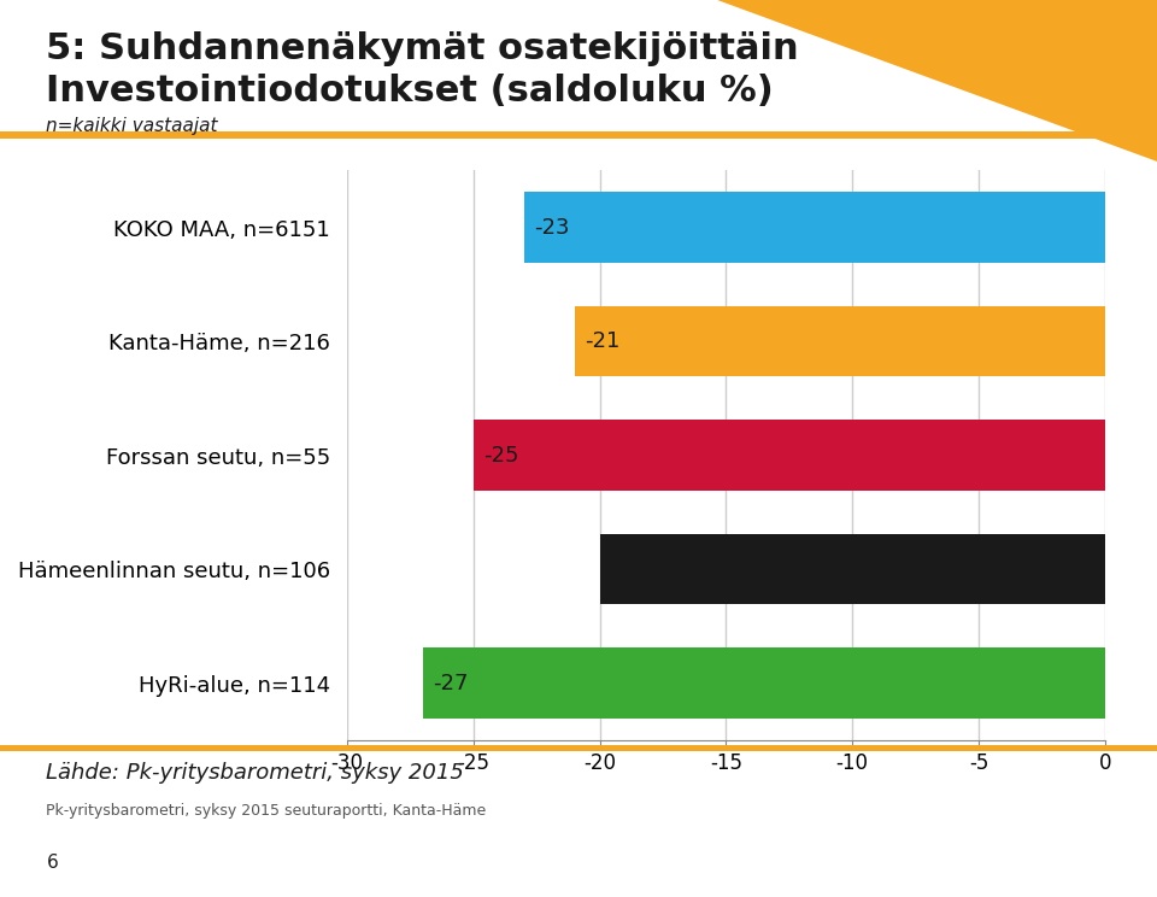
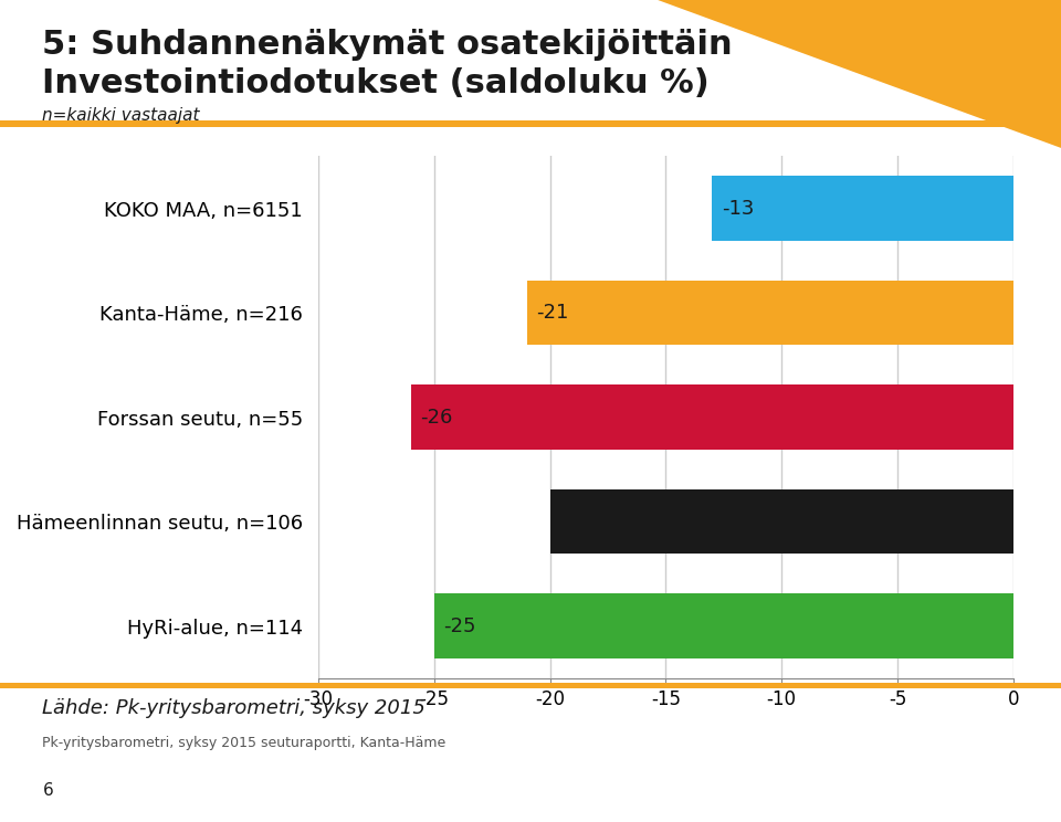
KOKO MAA, n=6151: -23 -> -13
Forssan seutu, n=55: -25 -> -26
HyRi-alue, n=114: -27 -> -25
